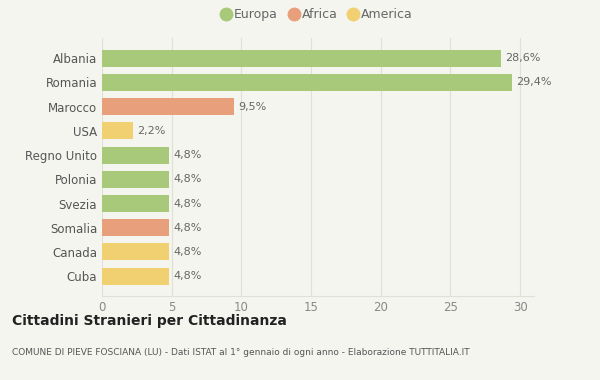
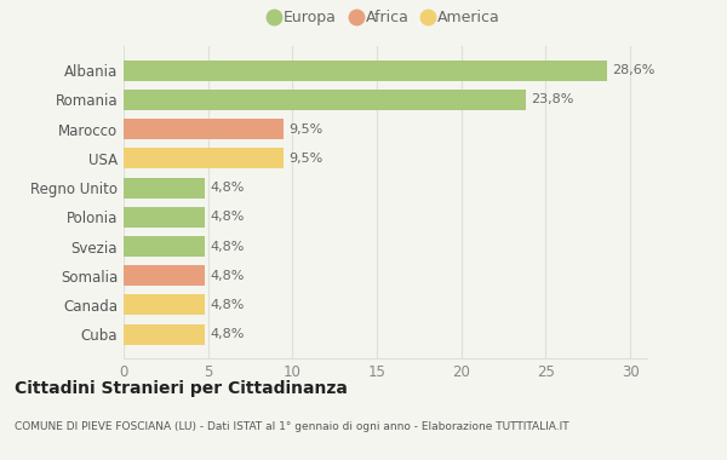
Romania: 29,4% -> 23,8%
USA: 2,2% -> 9,5%
